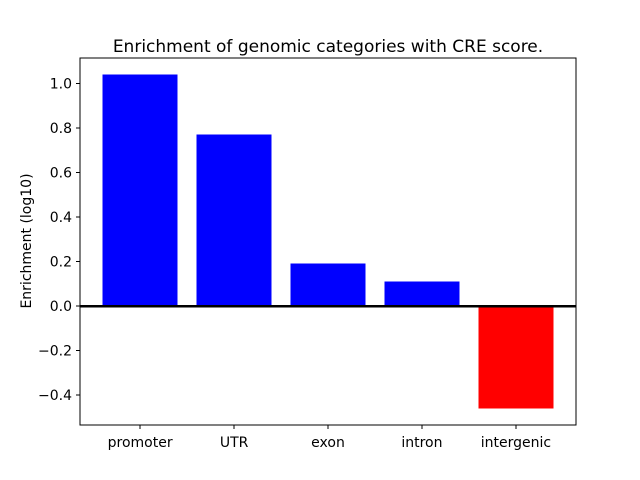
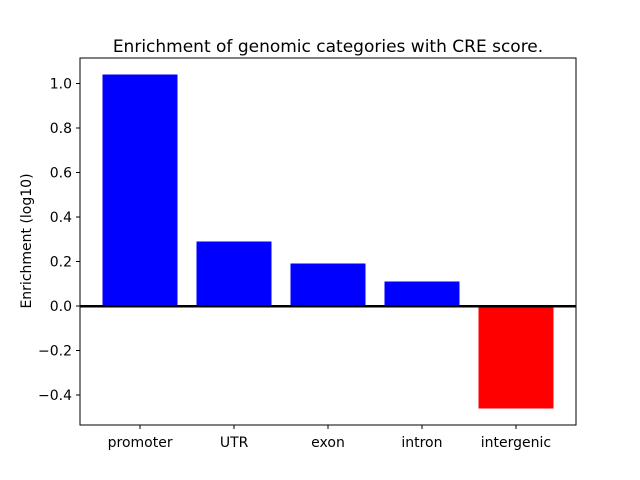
UTR: 0.77 -> 0.29
